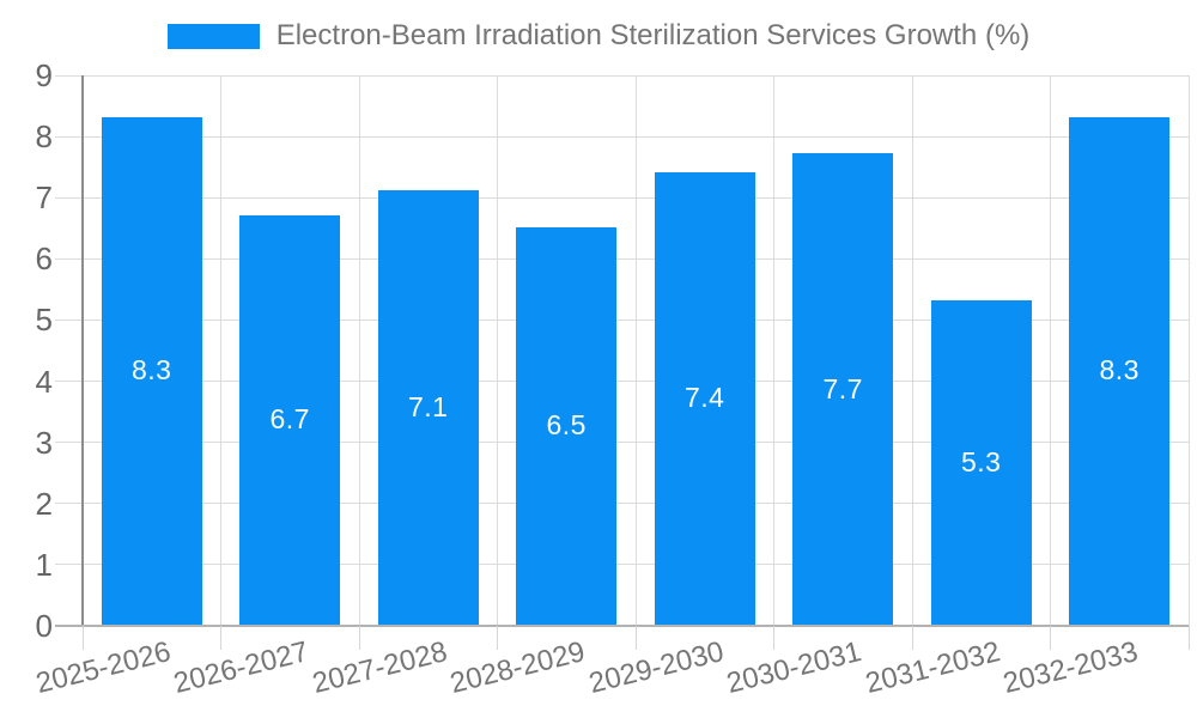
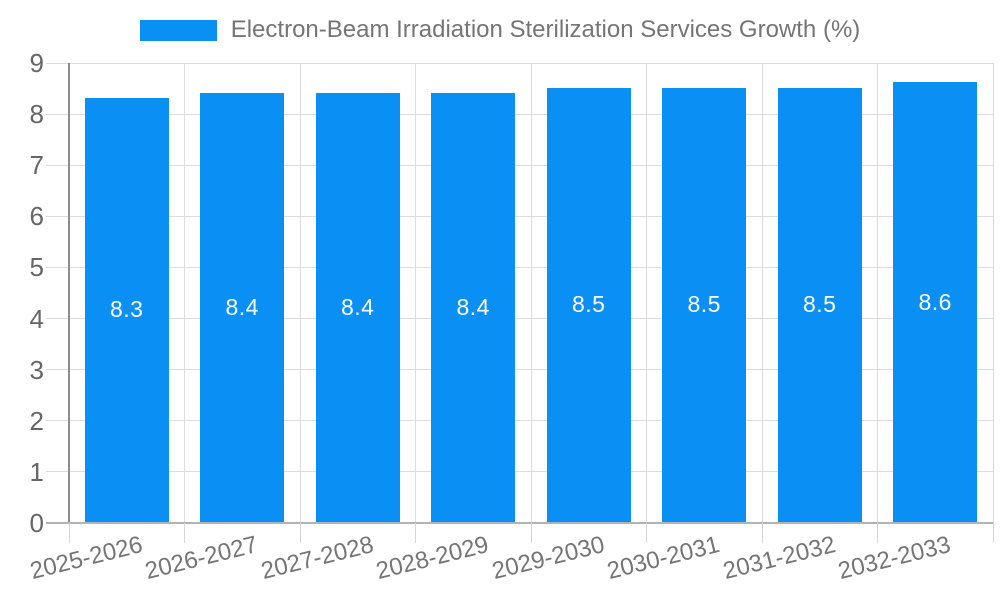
2026-2027: 6.7 -> 8.4
2027-2028: 7.1 -> 8.4
2028-2029: 6.5 -> 8.4
2029-2030: 7.4 -> 8.5
2030-2031: 7.7 -> 8.5
2031-2032: 5.3 -> 8.5
2032-2033: 8.3 -> 8.6
